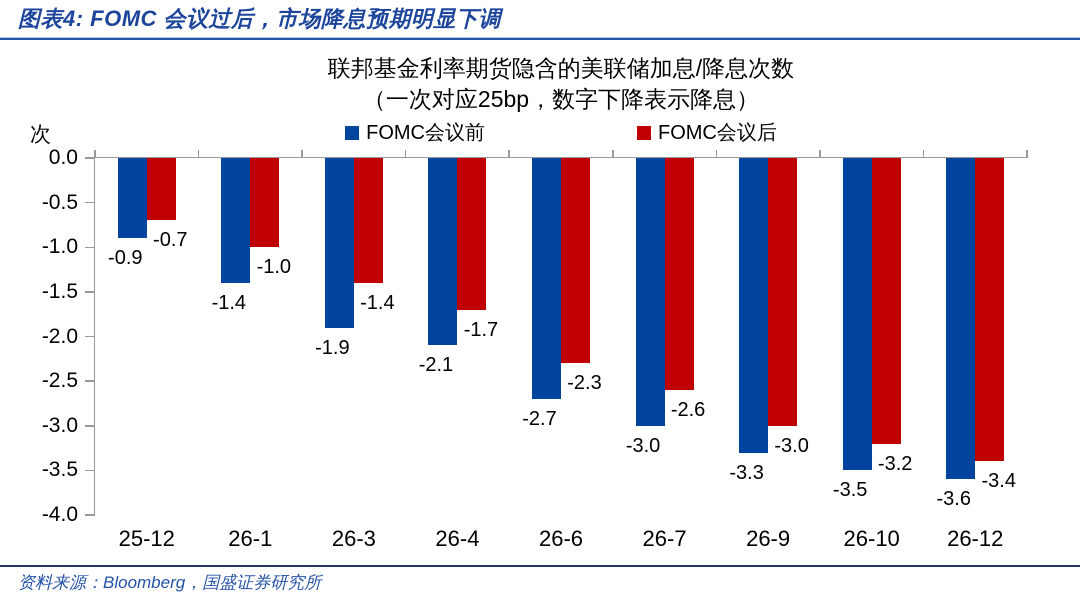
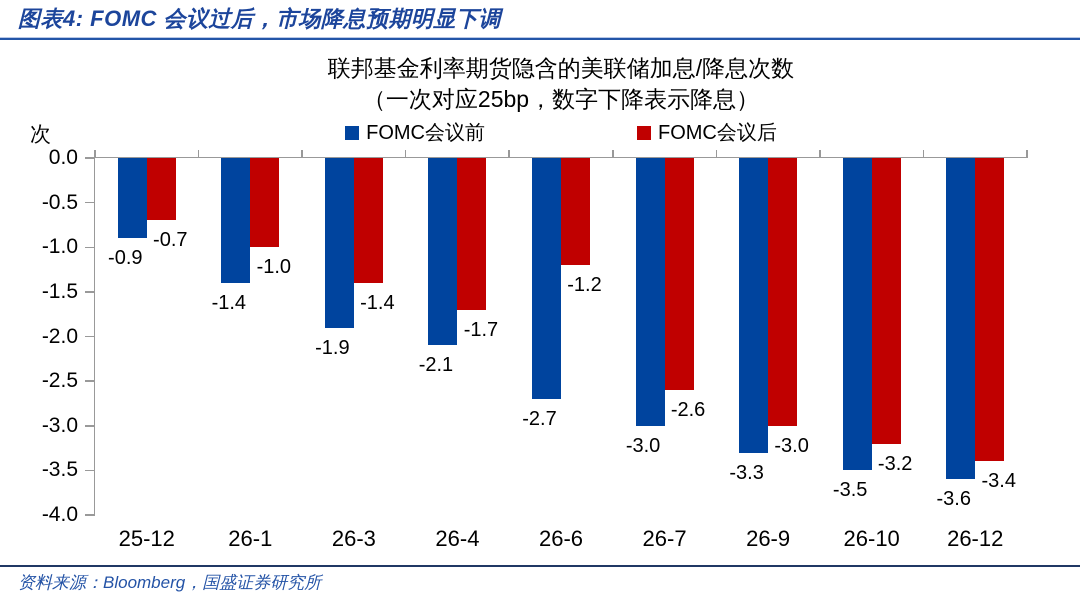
FOMC会议后/26-6: -2.3 -> -1.2
